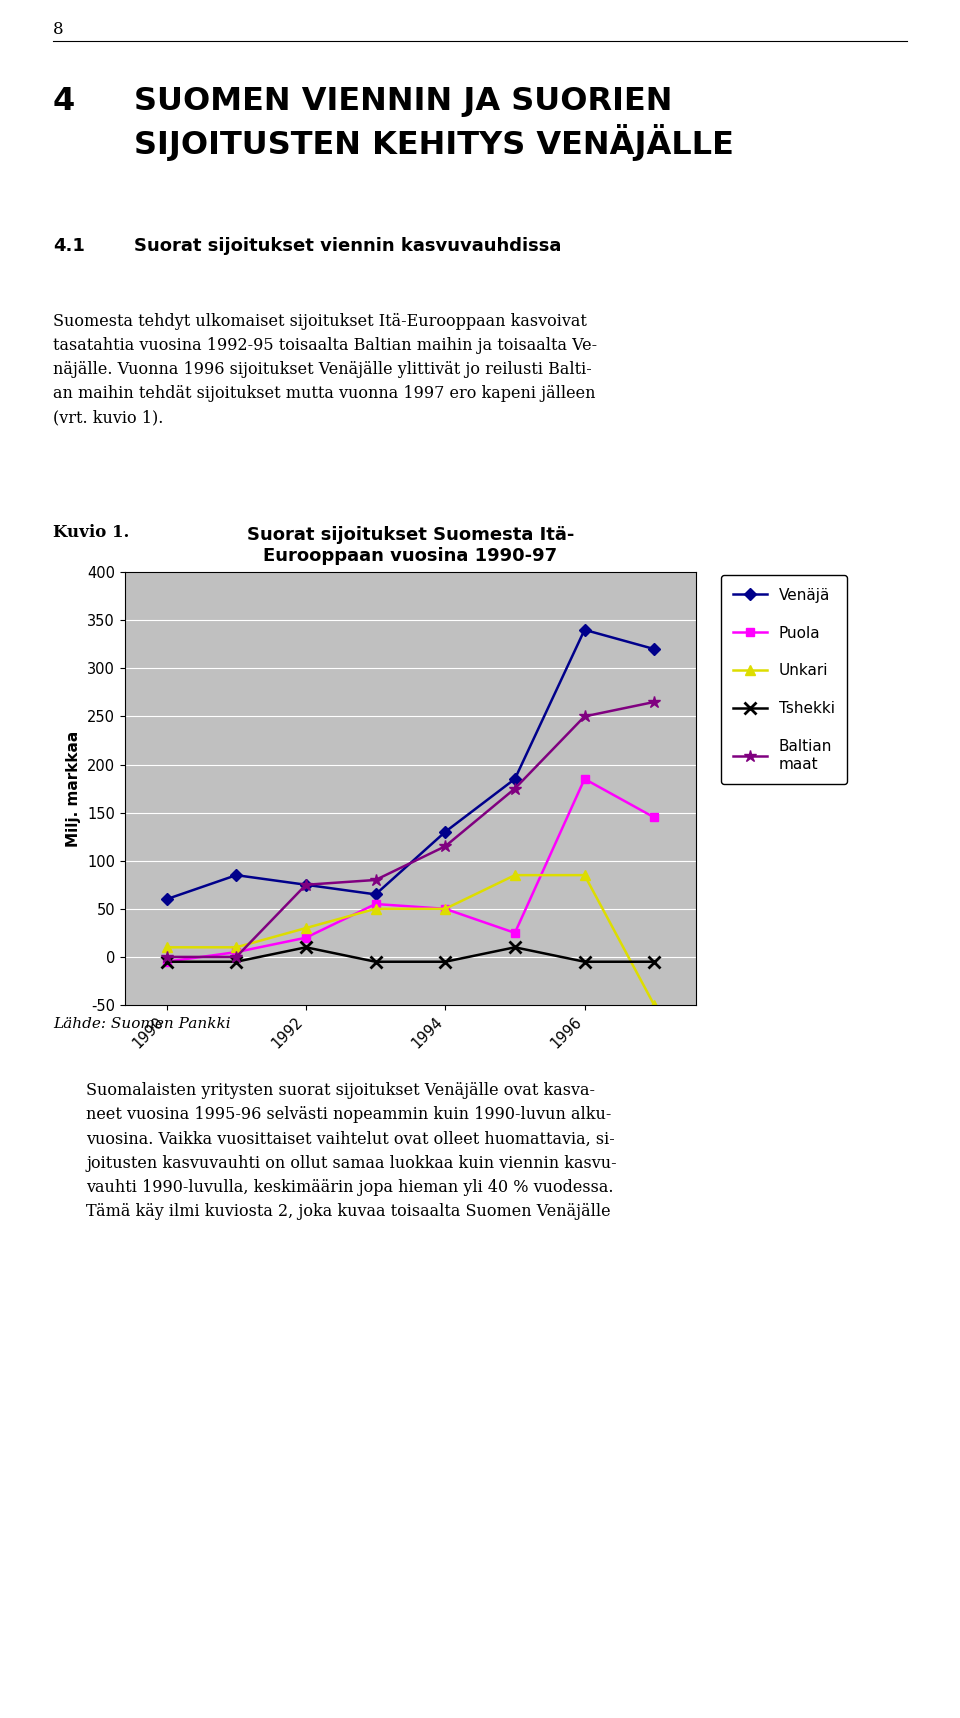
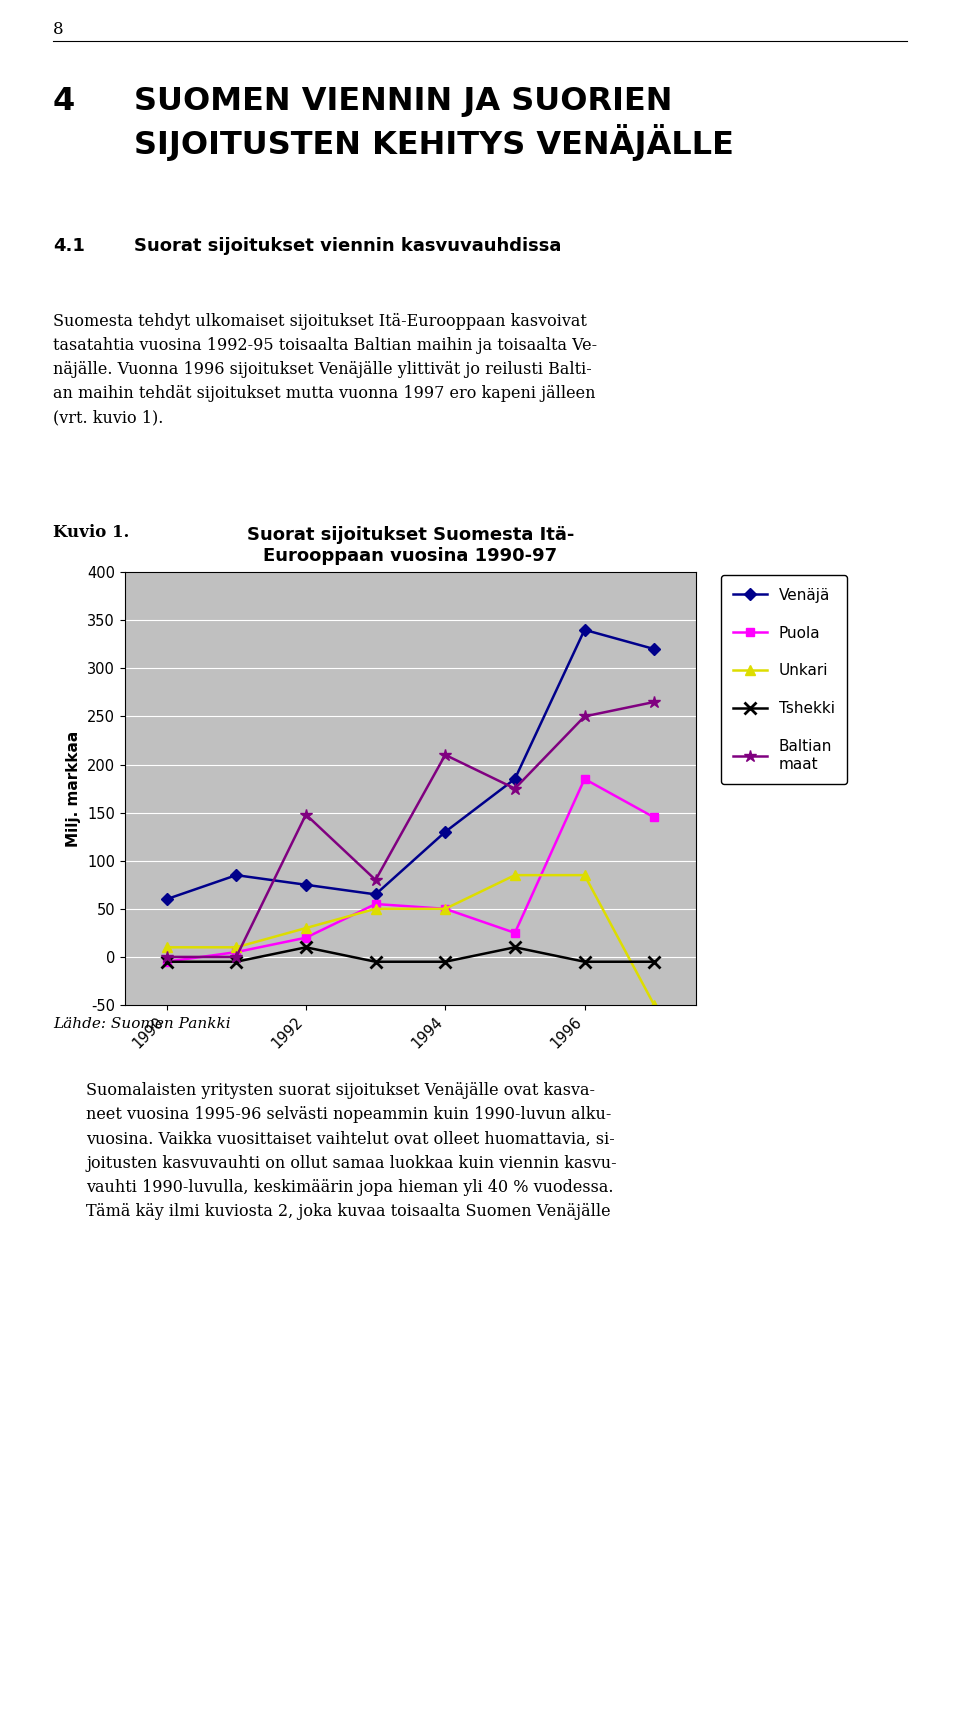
Baltian maat/1992: 75 -> 148
Baltian maat/1994: 115 -> 210
